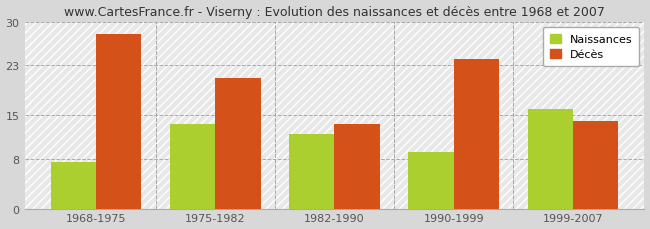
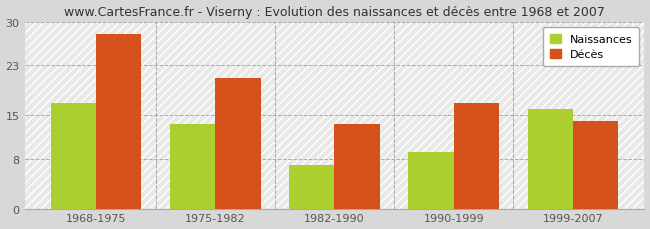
Naissances/1968-1975: 7.5 -> 17.0
Naissances/1982-1990: 12.0 -> 7.0
Décès/1990-1999: 24.0 -> 17.0
